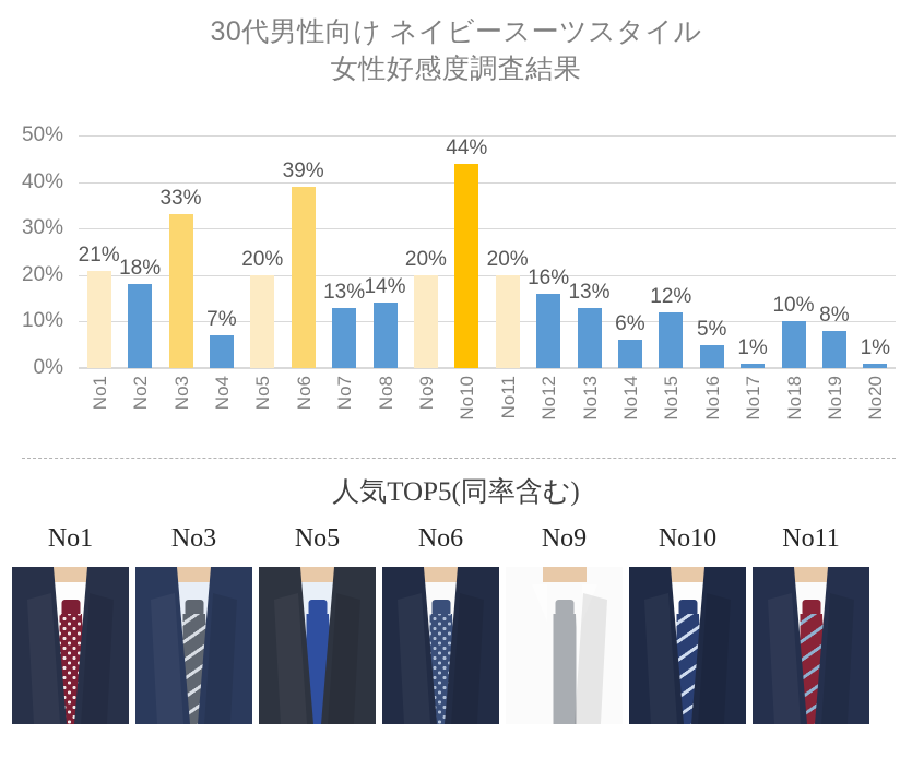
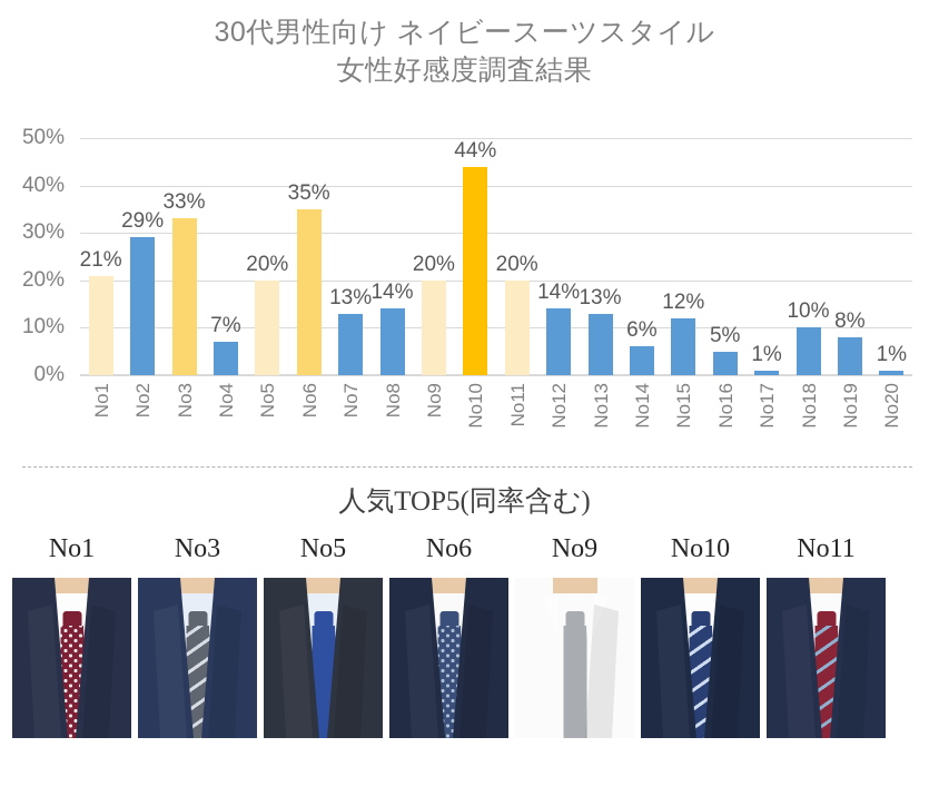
No2: 18% -> 29%
No6: 39% -> 35%
No12: 16% -> 14%
